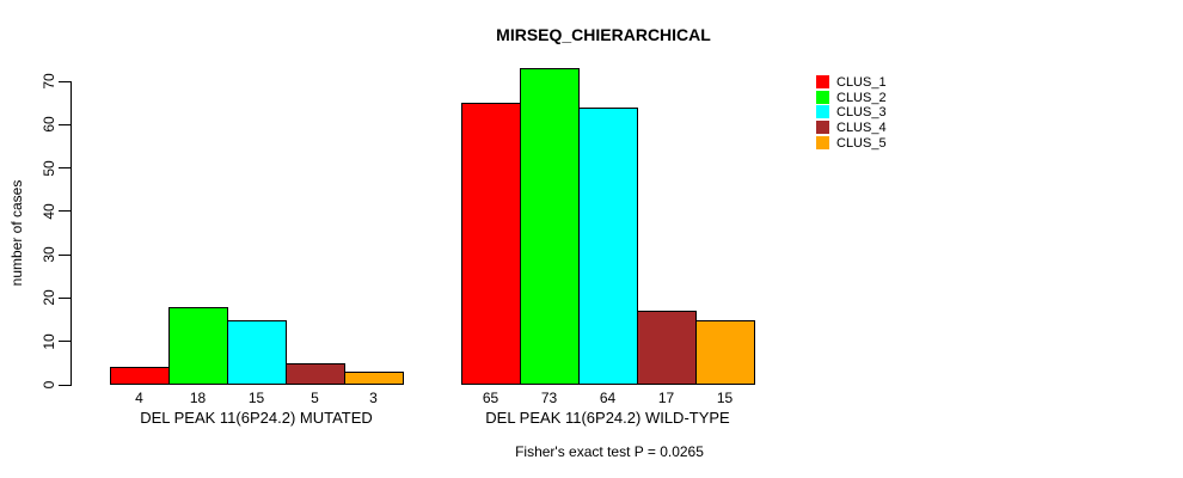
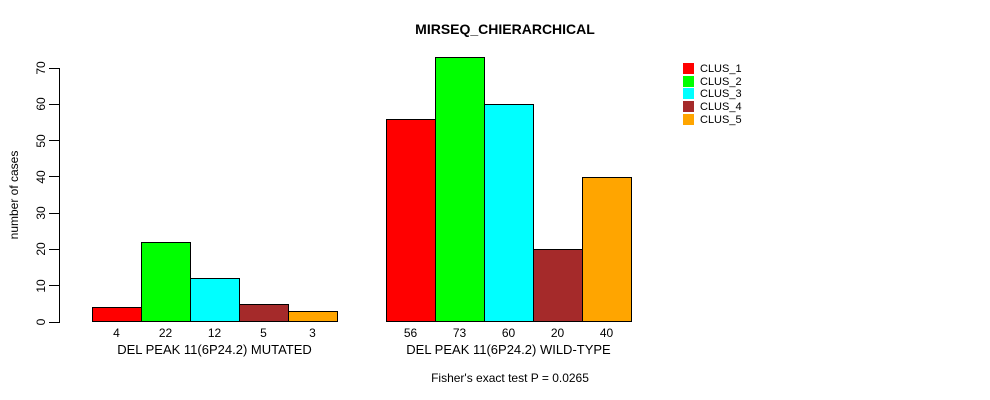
CLUS_2/DEL PEAK 11(6P24.2) MUTATED: 18 -> 22
CLUS_3/DEL PEAK 11(6P24.2) MUTATED: 15 -> 12
CLUS_1/DEL PEAK 11(6P24.2) WILD-TYPE: 65 -> 56
CLUS_3/DEL PEAK 11(6P24.2) WILD-TYPE: 64 -> 60
CLUS_4/DEL PEAK 11(6P24.2) WILD-TYPE: 17 -> 20
CLUS_5/DEL PEAK 11(6P24.2) WILD-TYPE: 15 -> 40
